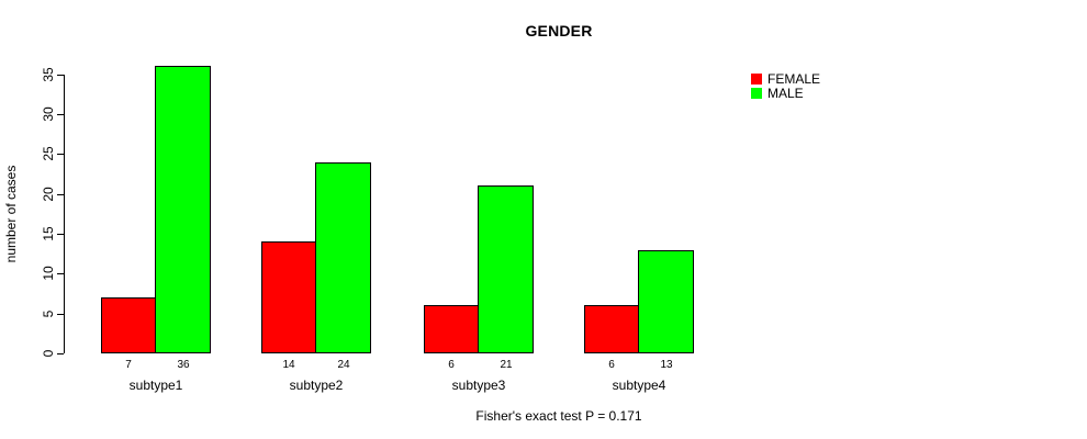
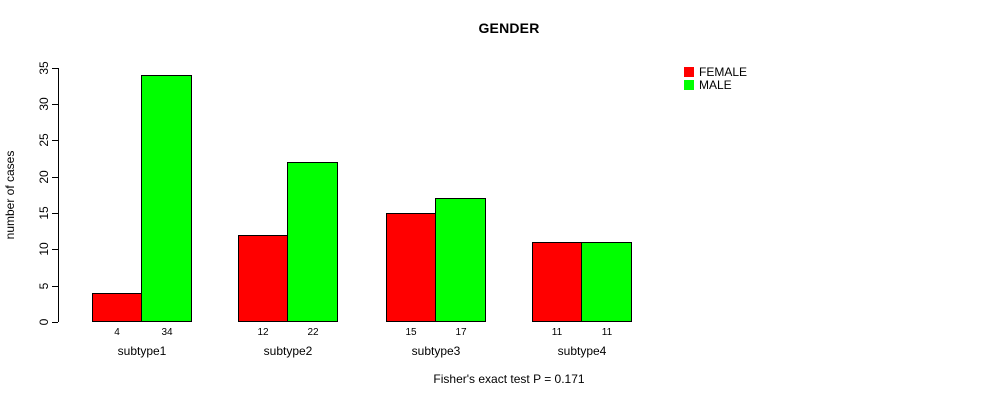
FEMALE/subtype1: 7 -> 4
MALE/subtype1: 36 -> 34
FEMALE/subtype2: 14 -> 12
MALE/subtype2: 24 -> 22
FEMALE/subtype3: 6 -> 15
MALE/subtype3: 21 -> 17
FEMALE/subtype4: 6 -> 11
MALE/subtype4: 13 -> 11
